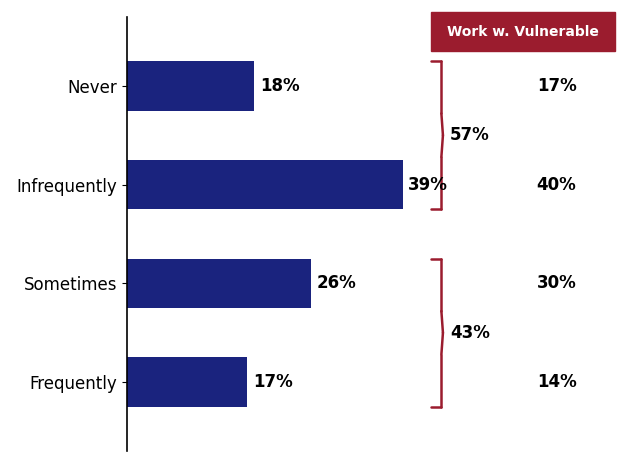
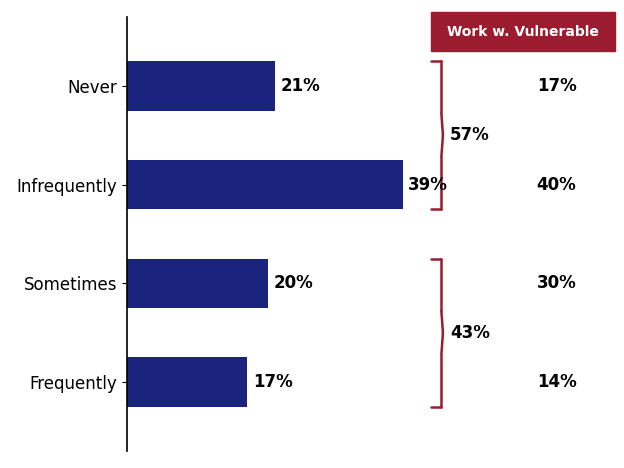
Never: 18% -> 21%
Sometimes: 26% -> 20%
